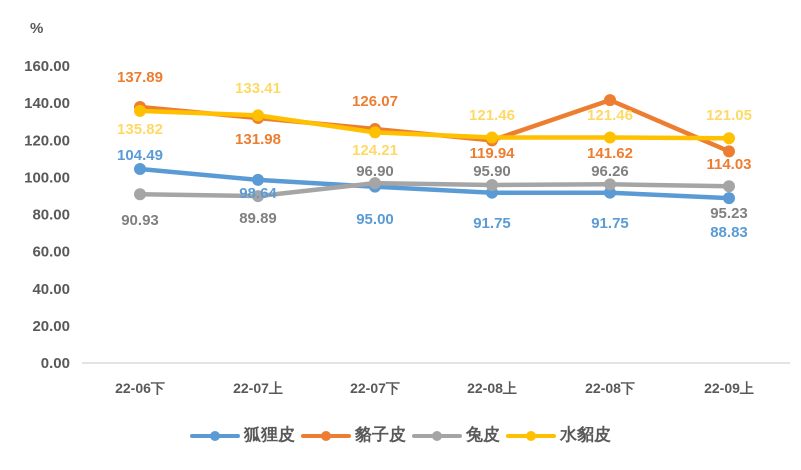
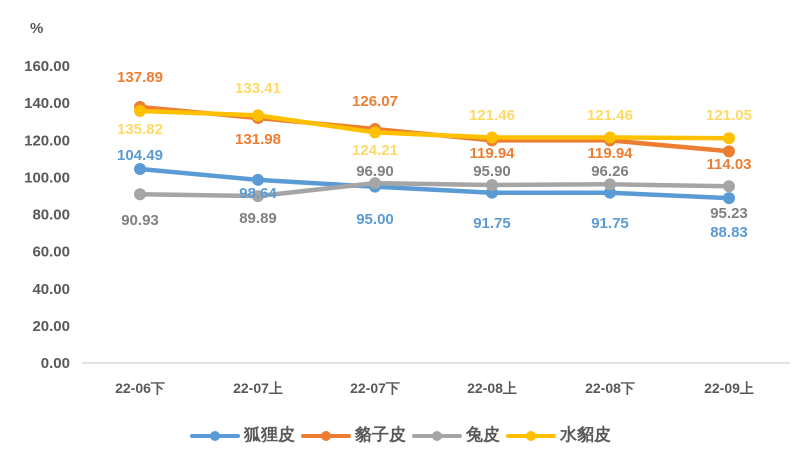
貉子皮/22-08下: 141.62 -> 119.94
